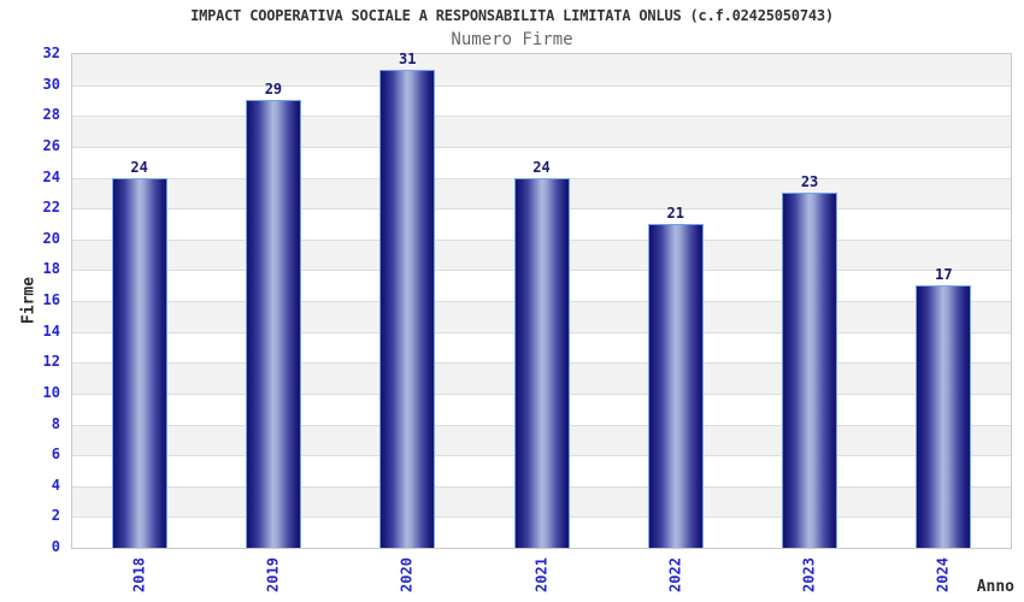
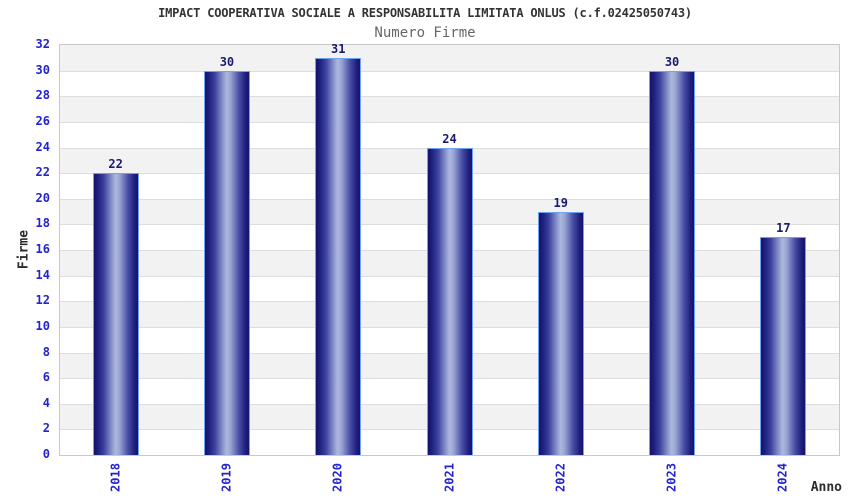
2018: 24 -> 22
2019: 29 -> 30
2022: 21 -> 19
2023: 23 -> 30
